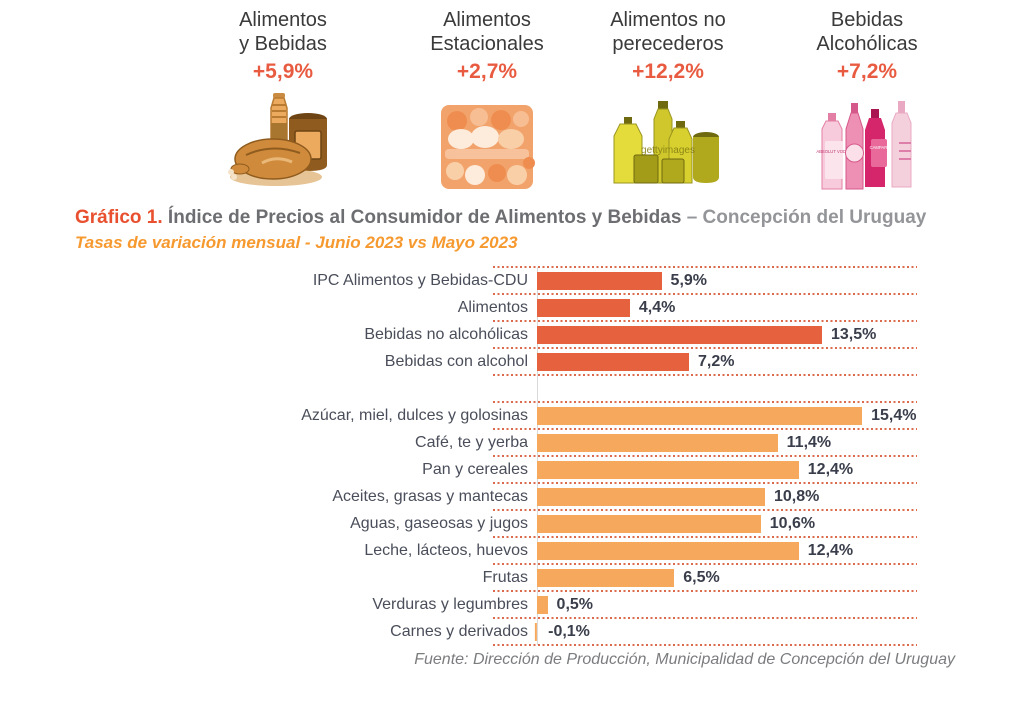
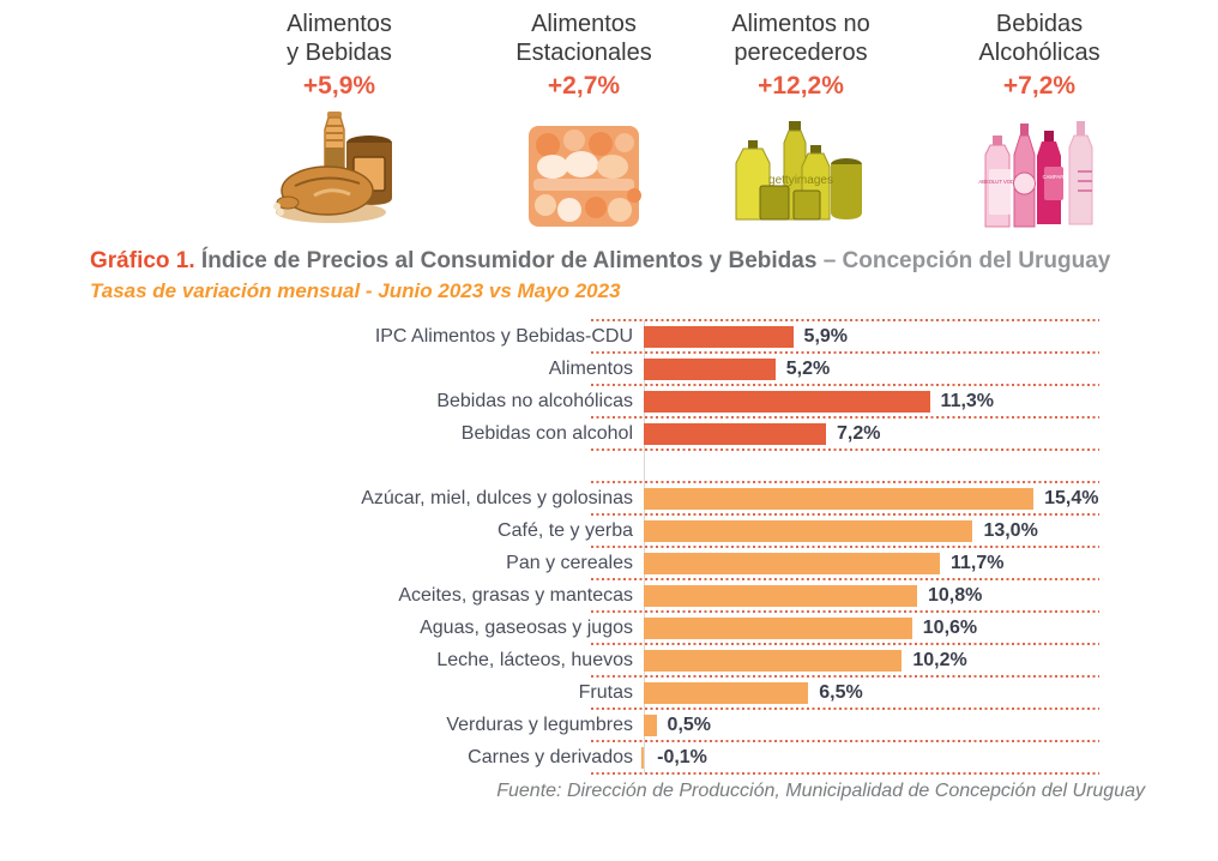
Alimentos: 4,4% -> 5,2%
Bebidas no alcohólicas: 13,5% -> 11,3%
Café, te y yerba: 11,4% -> 13,0%
Pan y cereales: 12,4% -> 11,7%
Leche, lácteos, huevos: 12,4% -> 10,2%
